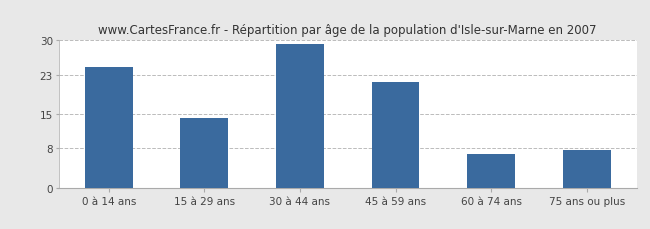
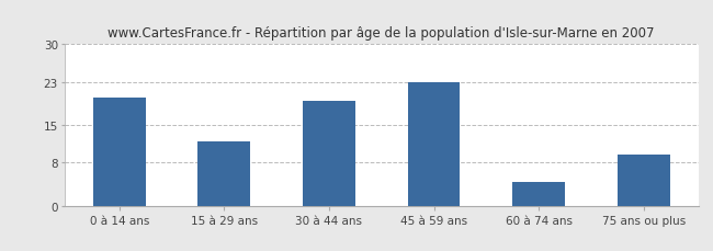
0 à 14 ans: 24.5 -> 20.0
15 à 29 ans: 14.2 -> 12.0
30 à 44 ans: 29.3 -> 19.5
45 à 59 ans: 21.5 -> 23.0
60 à 74 ans: 6.8 -> 4.5
75 ans ou plus: 7.7 -> 9.5
